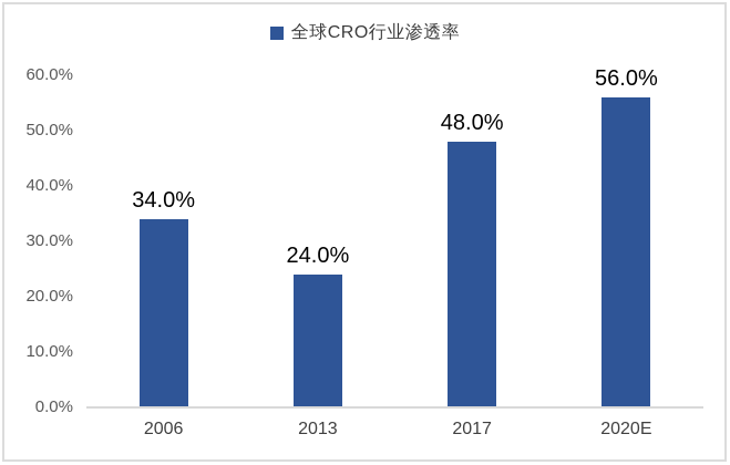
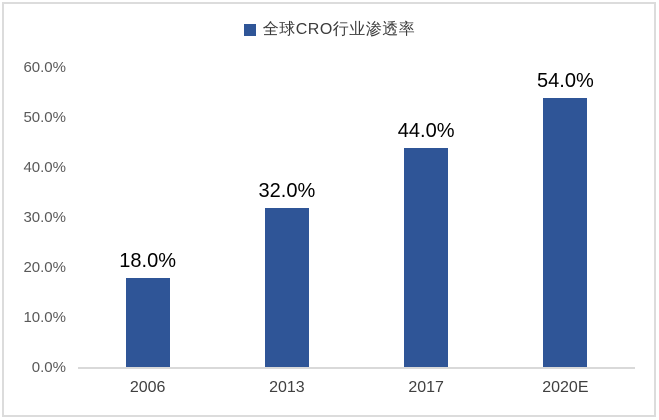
2006: 34.0% -> 18.0%
2013: 24.0% -> 32.0%
2017: 48.0% -> 44.0%
2020E: 56.0% -> 54.0%
